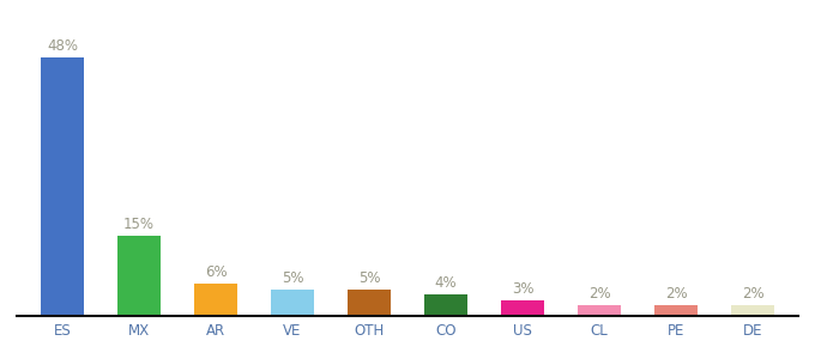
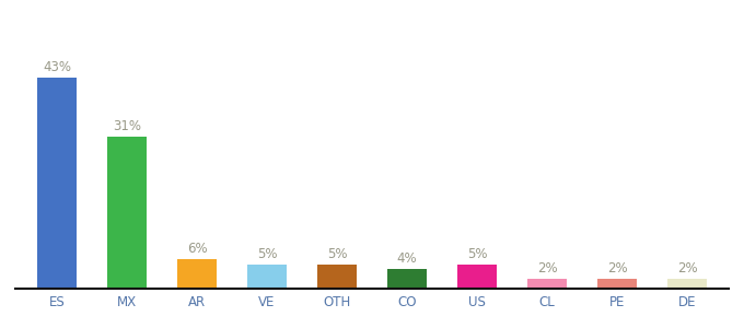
ES: 48% -> 43%
MX: 15% -> 31%
US: 3% -> 5%
